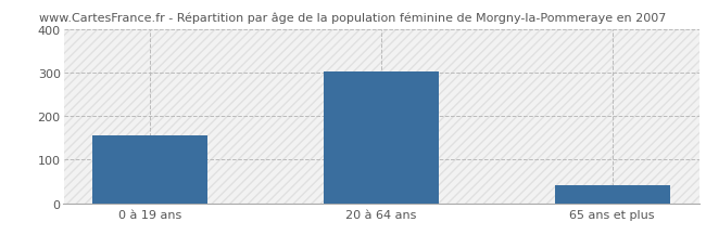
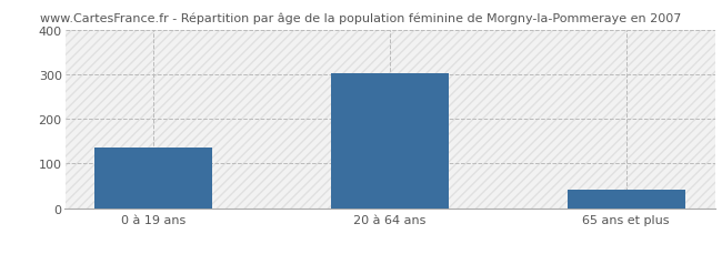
0 à 19 ans: 155 -> 135
